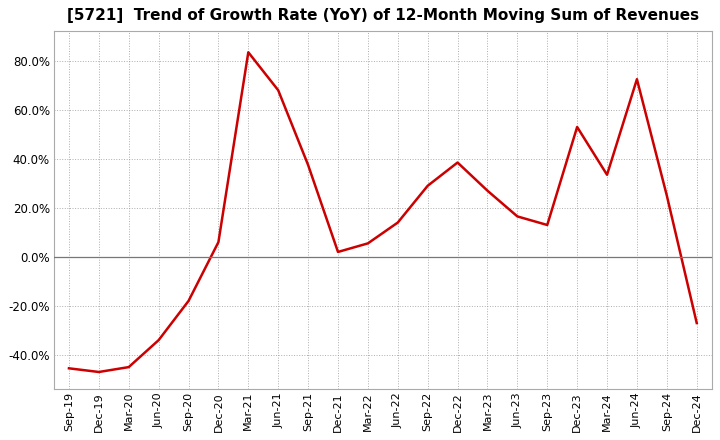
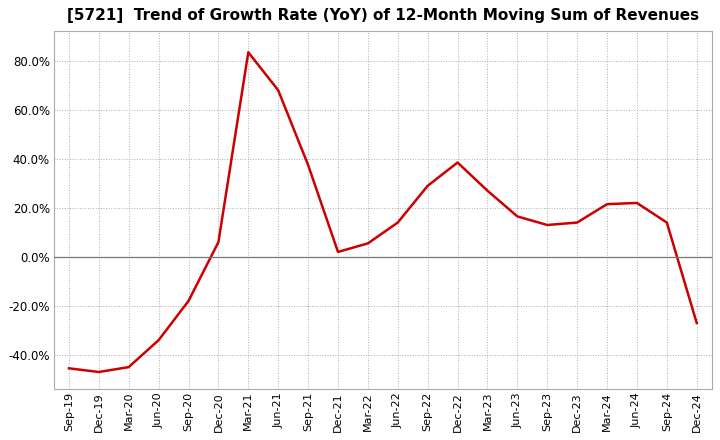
Dec-23: 53.0% -> 14.0%
Mar-24: 33.5% -> 21.5%
Jun-24: 72.5% -> 22.0%
Sep-24: 25.0% -> 14.0%
